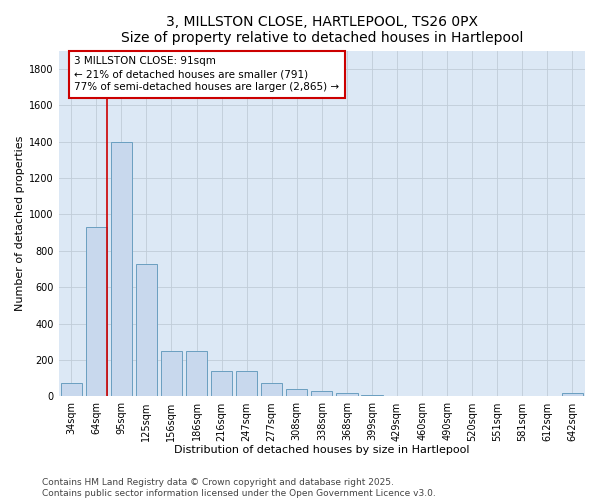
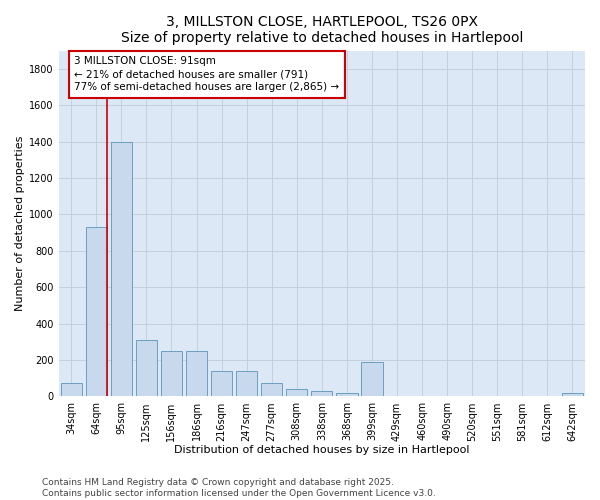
125sqm: 730 -> 310
399sqm: 10 -> 190
